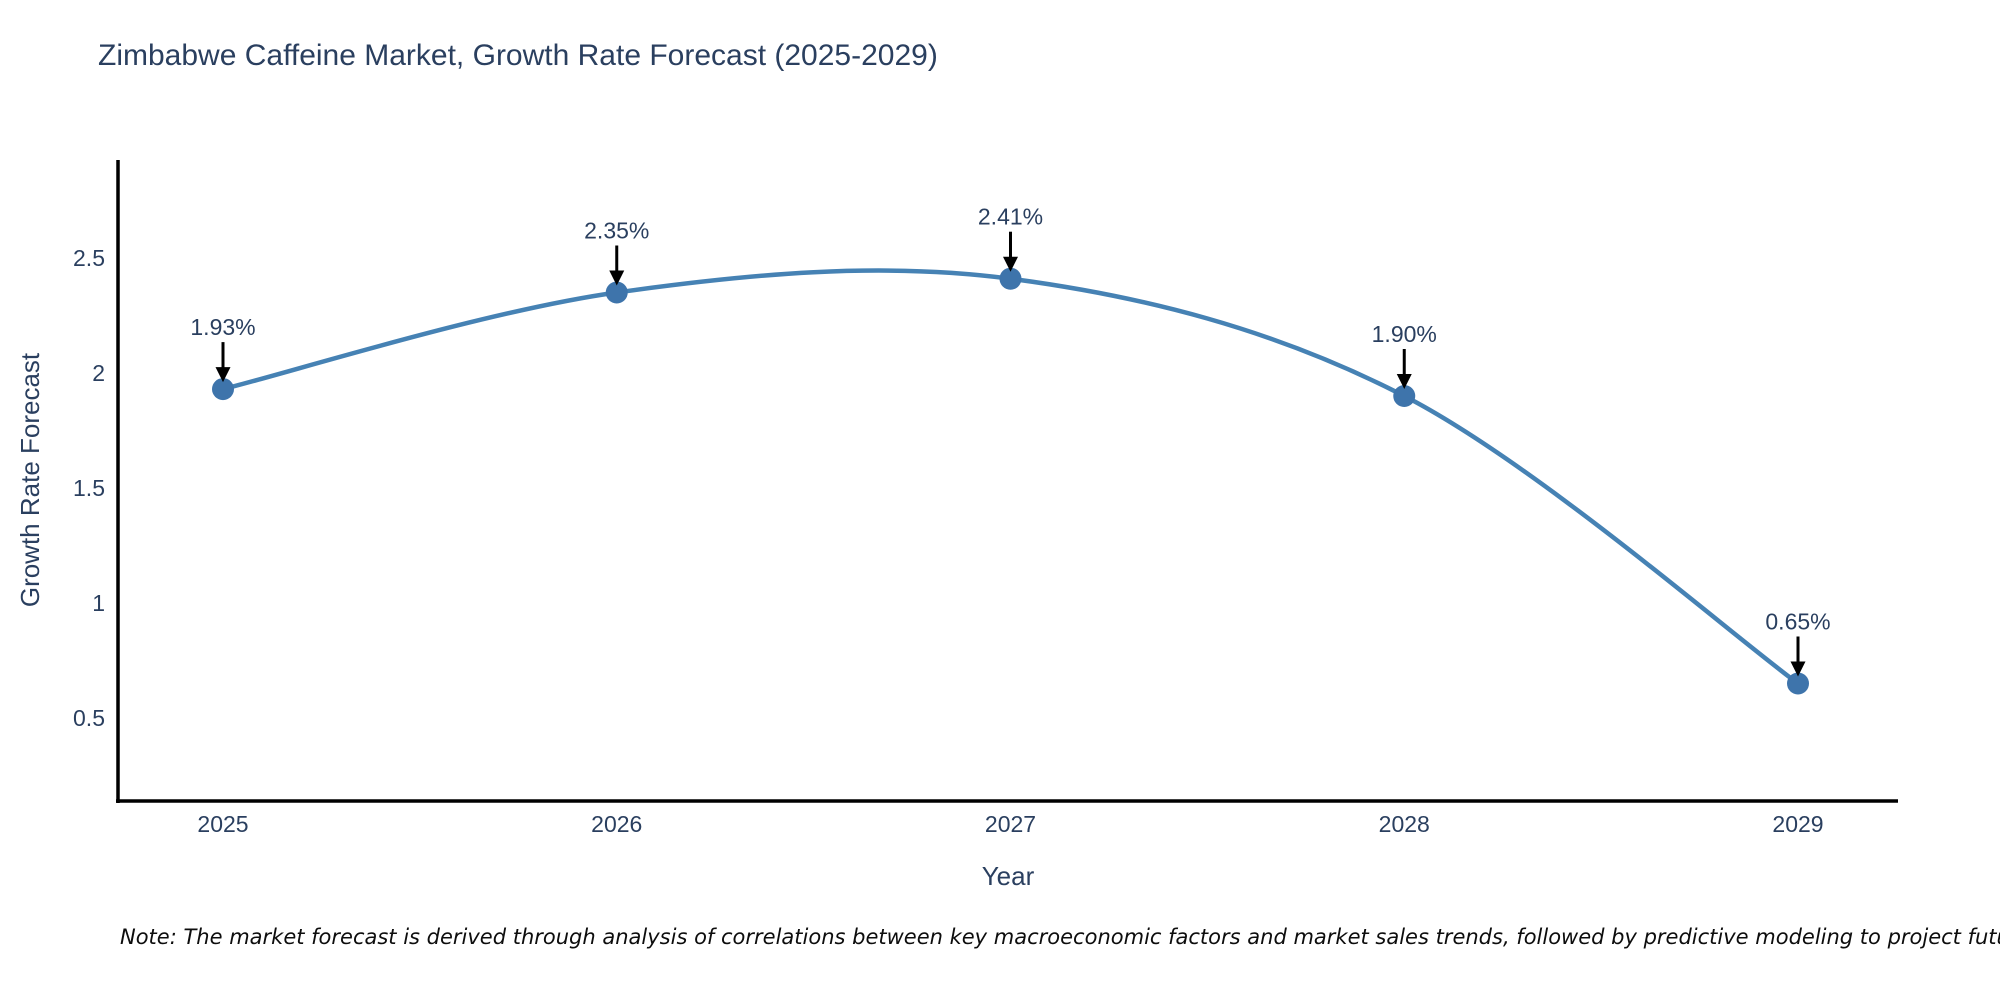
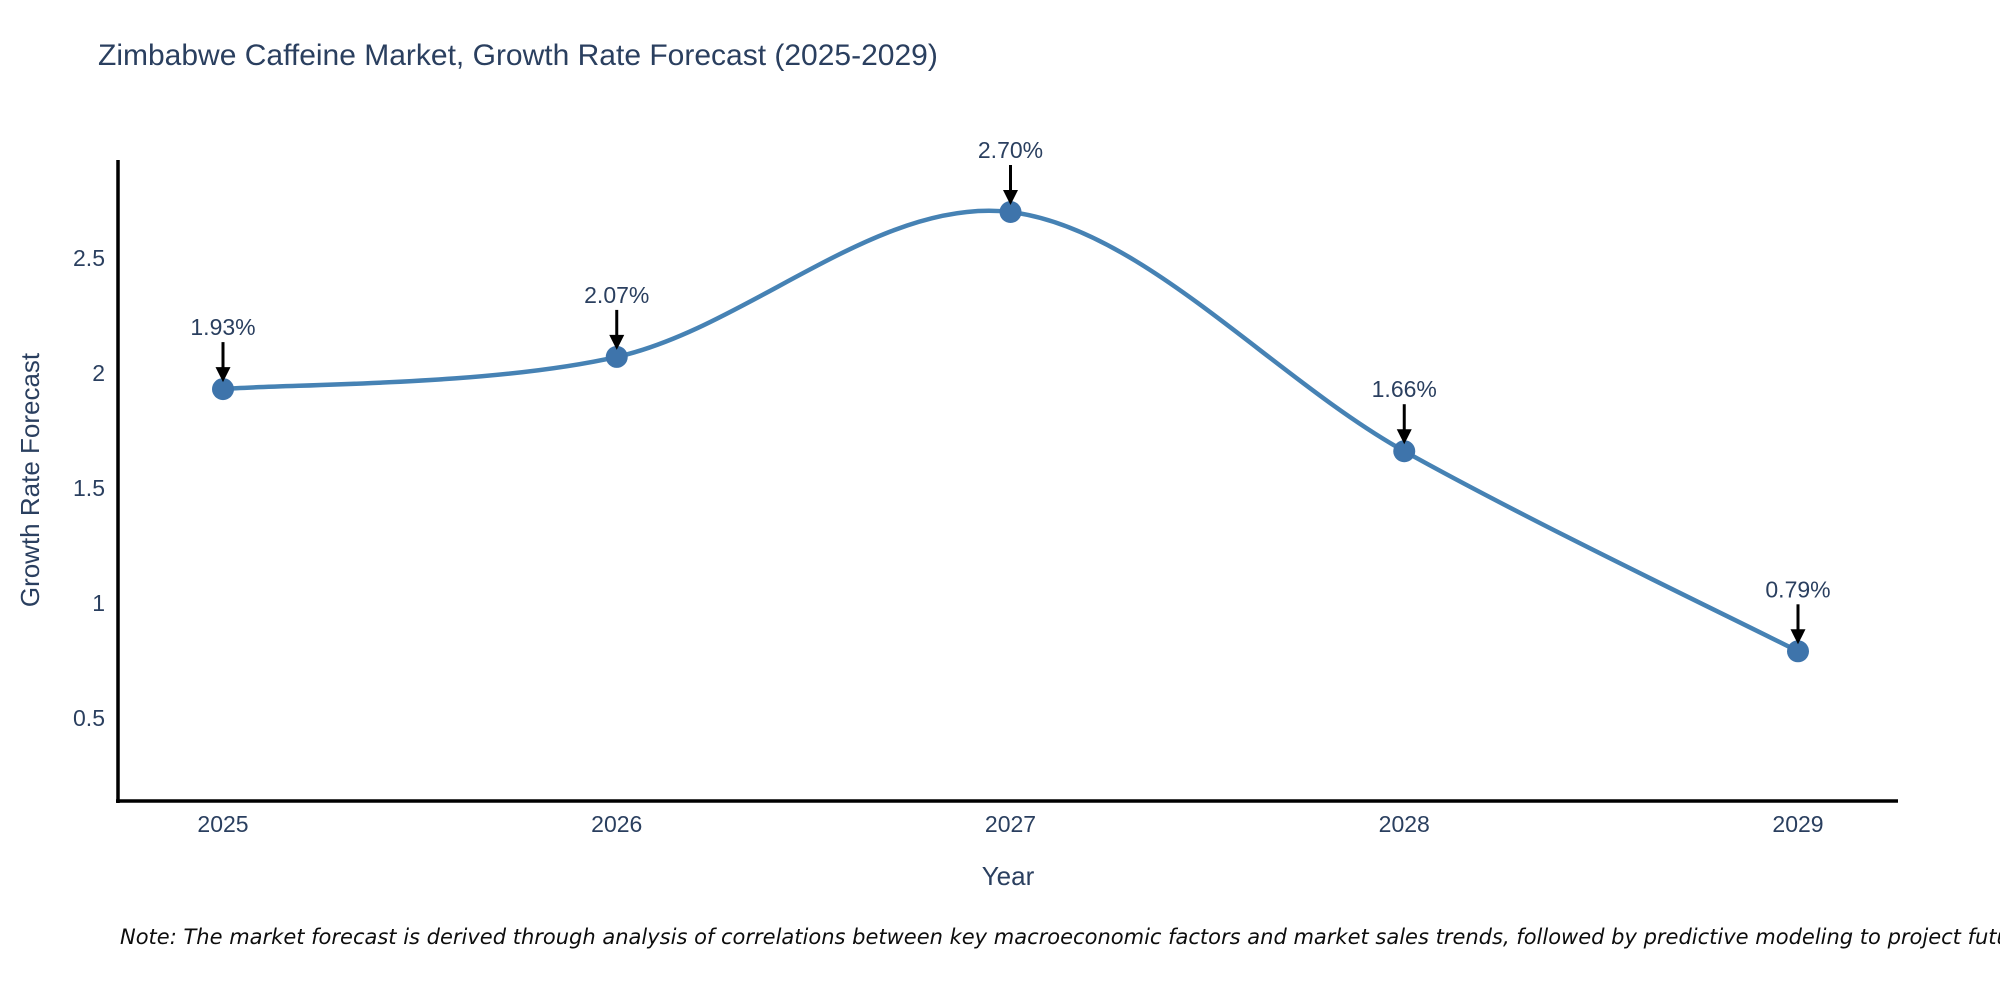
2026: 2.35% -> 2.07%
2027: 2.41% -> 2.70%
2028: 1.90% -> 1.66%
2029: 0.65% -> 0.79%
